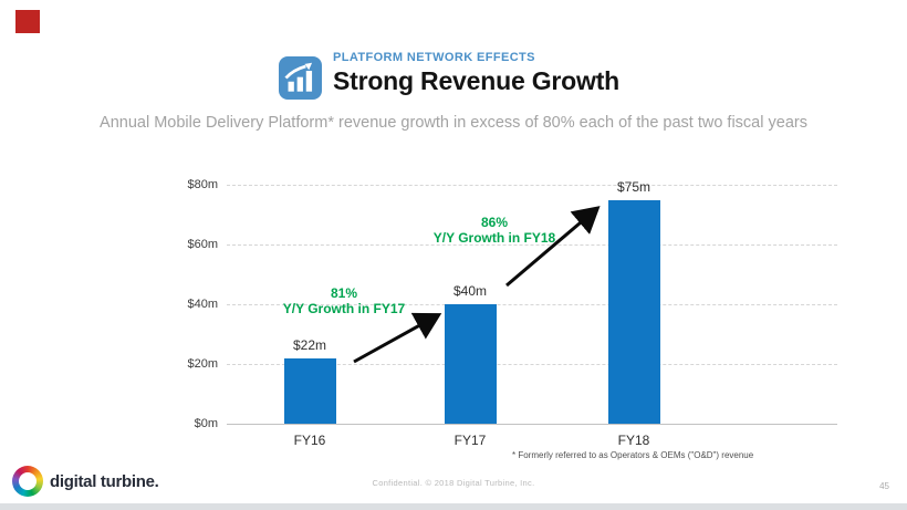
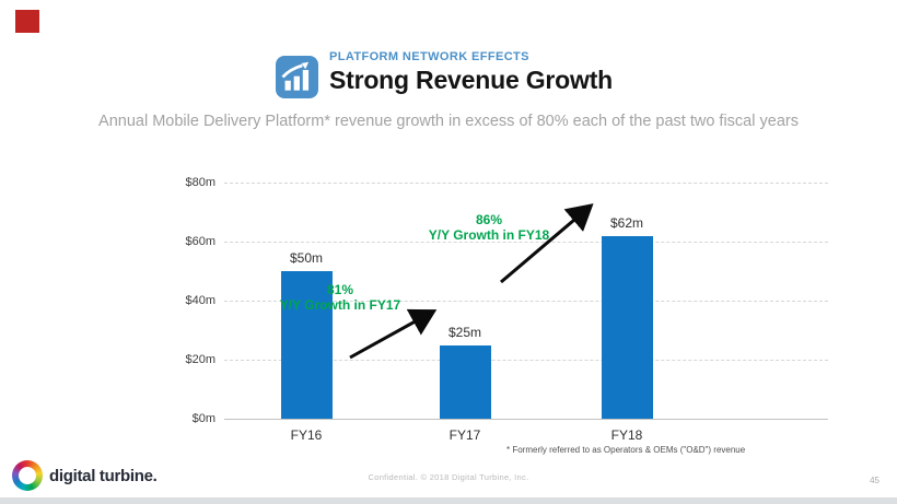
FY16: $22m -> $50m
FY17: $40m -> $25m
FY18: $75m -> $62m
